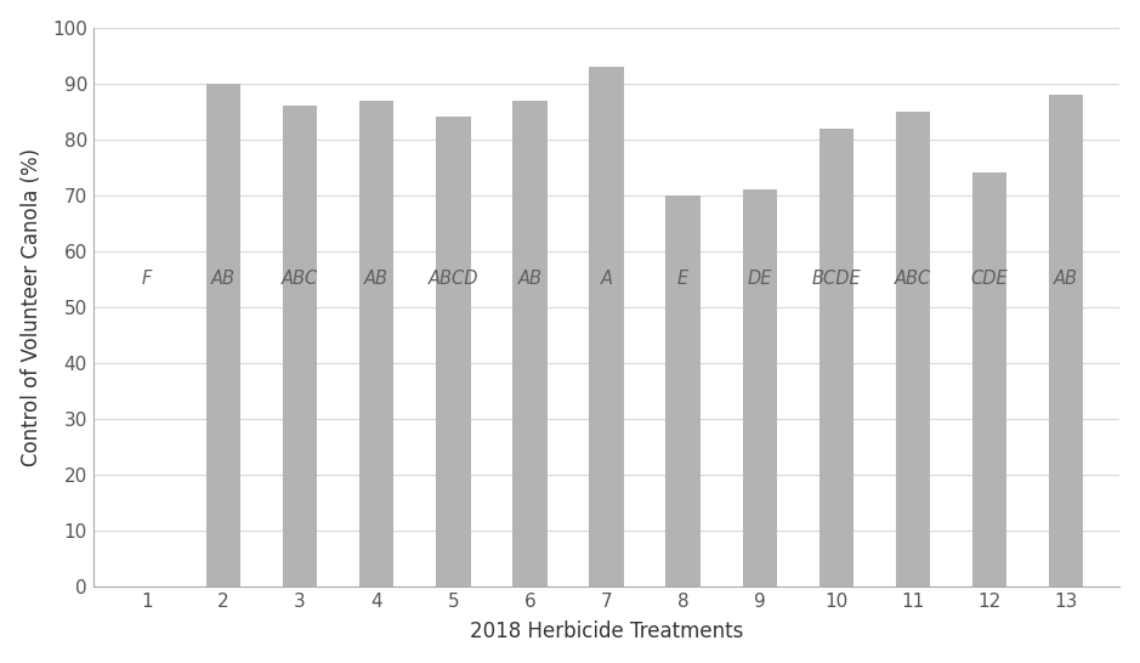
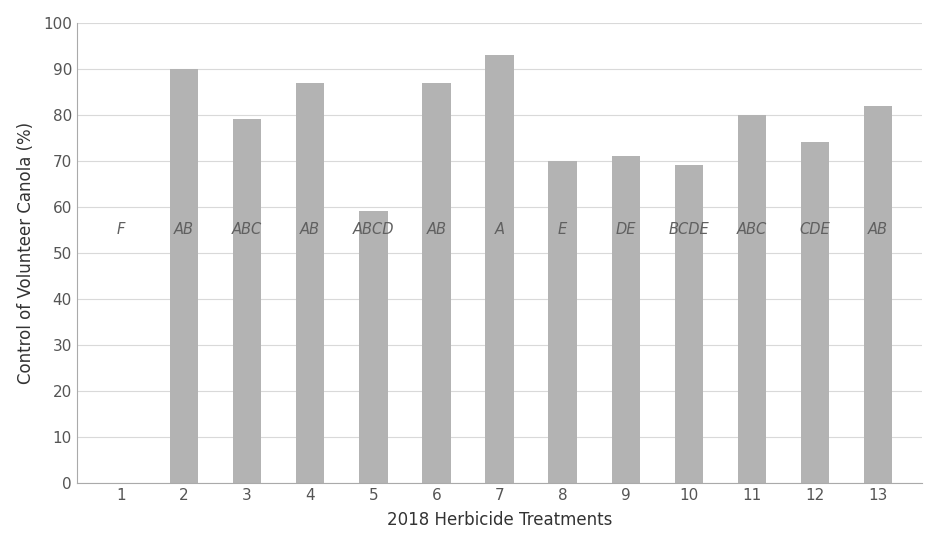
3: 86 -> 79
5: 84 -> 59
10: 82 -> 69
11: 85 -> 80
13: 88 -> 82
